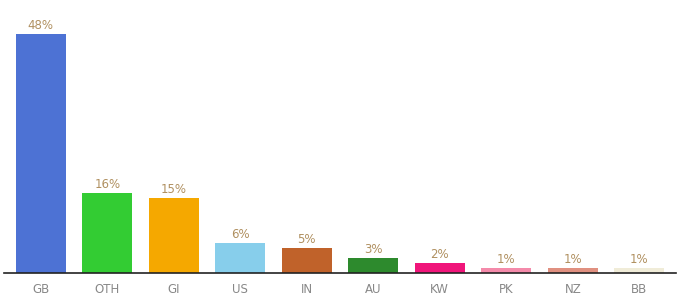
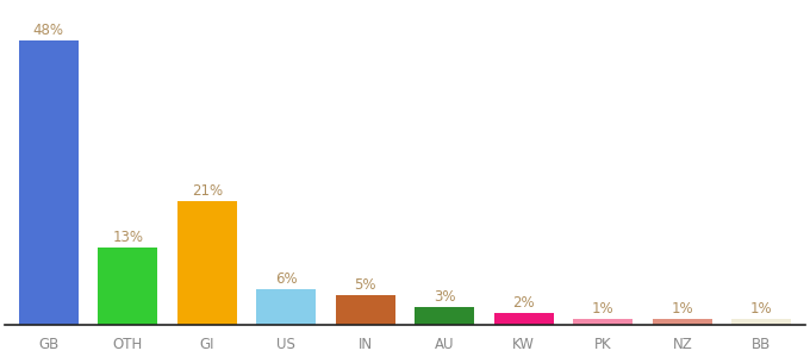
OTH: 16% -> 13%
GI: 15% -> 21%
